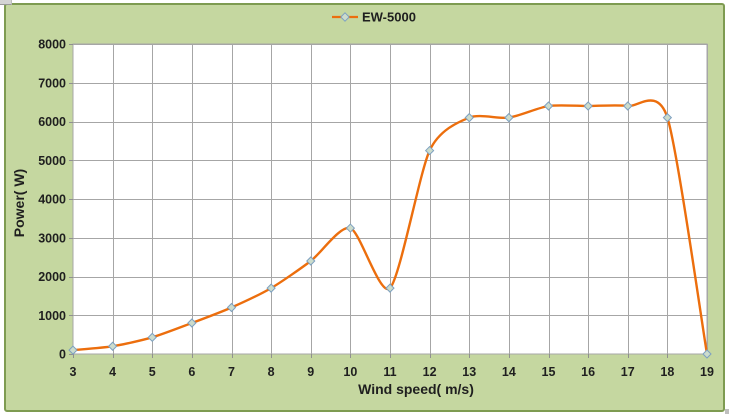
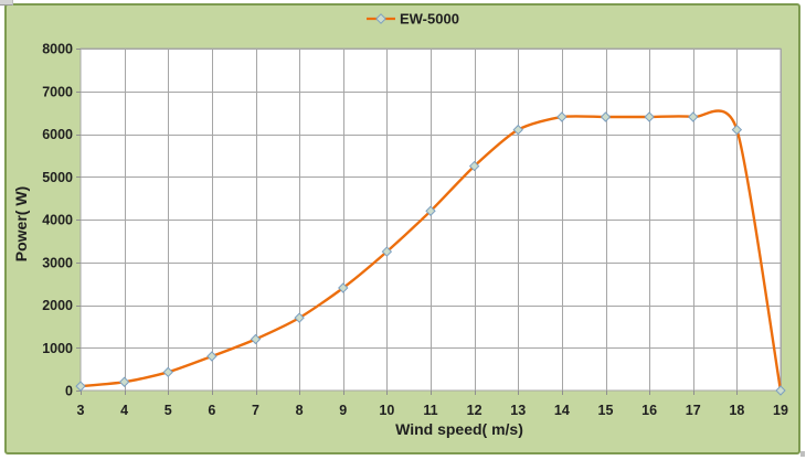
11: 1700 -> 4200
14: 6100 -> 6400
